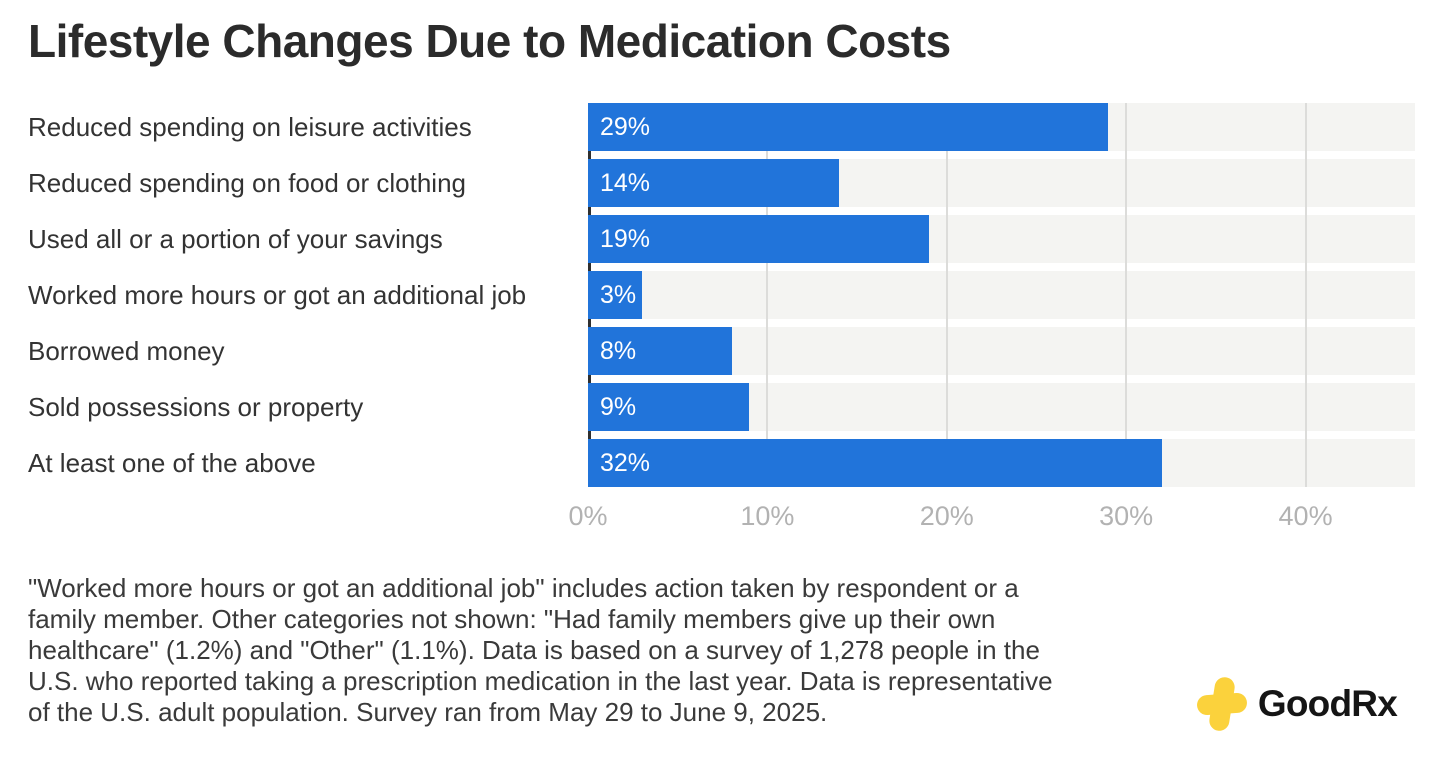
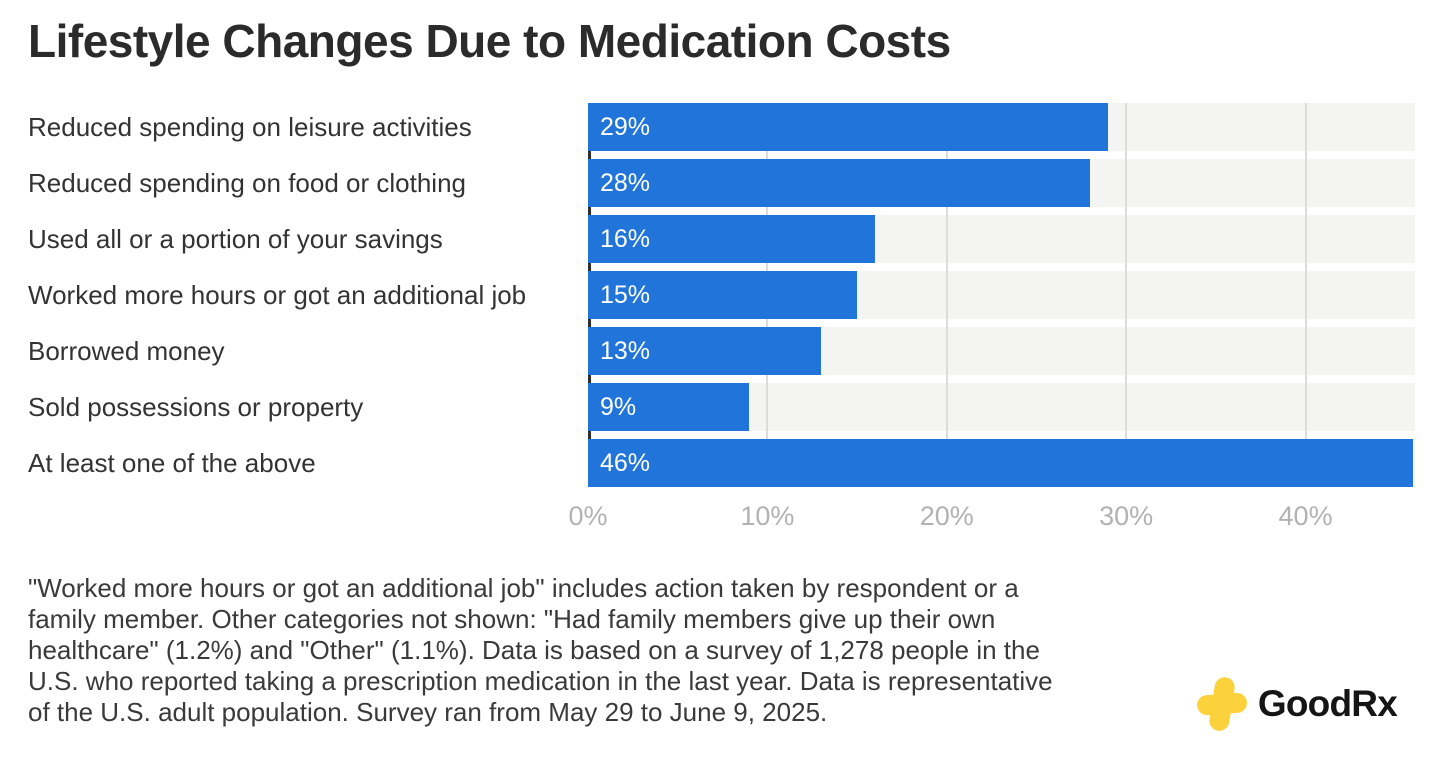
Reduced spending on food or clothing: 14% -> 28%
Used all or a portion of your savings: 19% -> 16%
Worked more hours or got an additional job: 3% -> 15%
Borrowed money: 8% -> 13%
At least one of the above: 32% -> 46%
